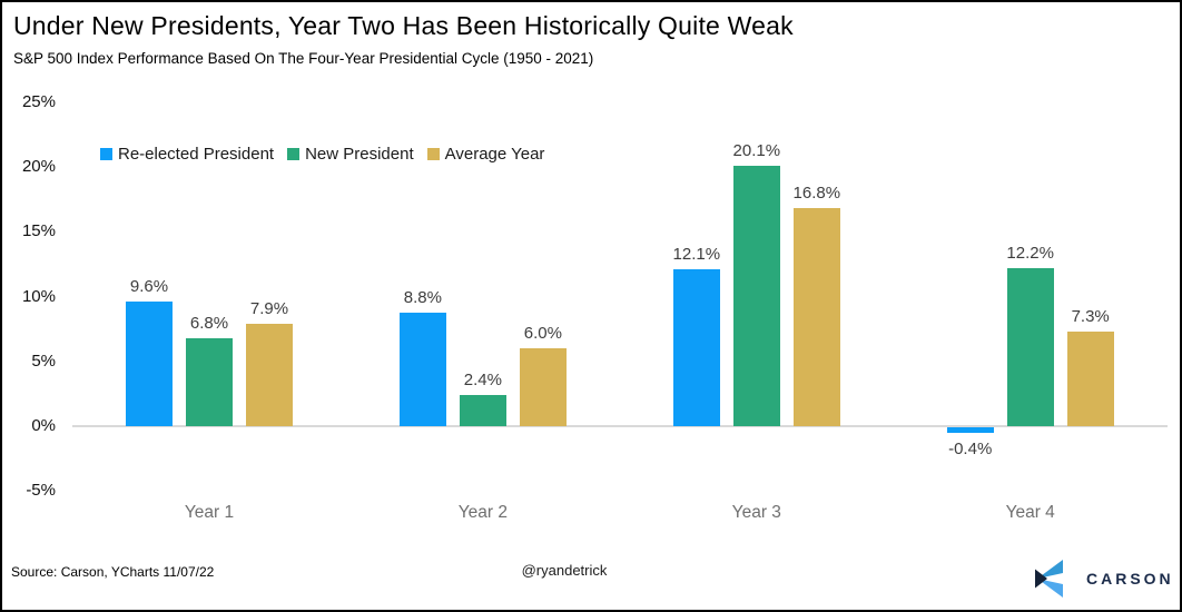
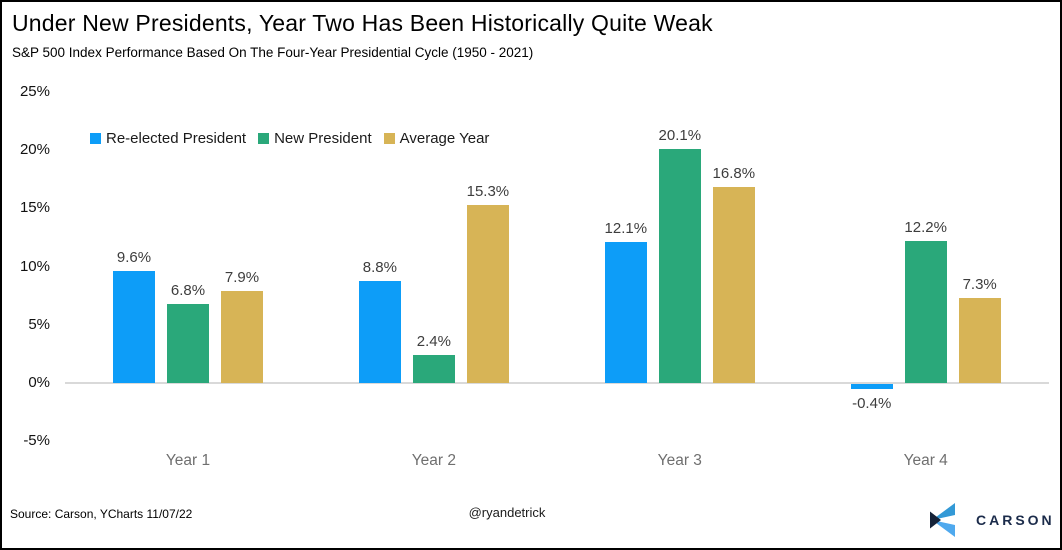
Average Year/Year 2: 6.0% -> 15.3%
